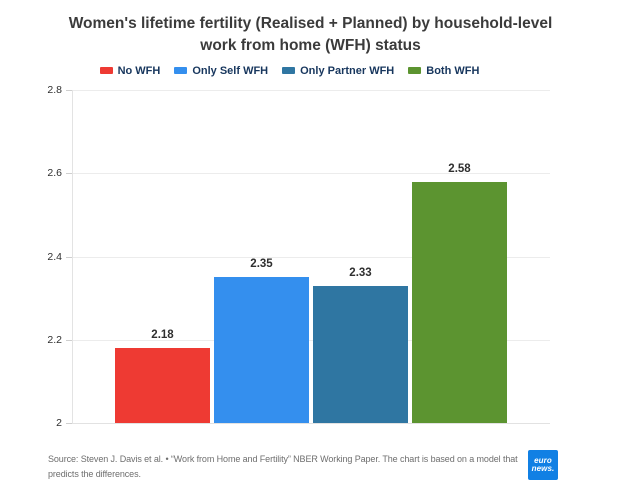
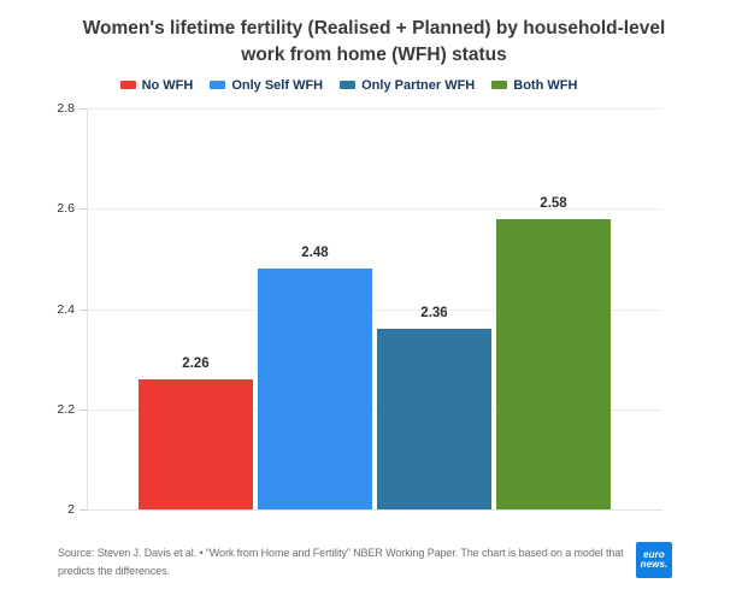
No WFH: 2.18 -> 2.26
Only Self WFH: 2.35 -> 2.48
Only Partner WFH: 2.33 -> 2.36
